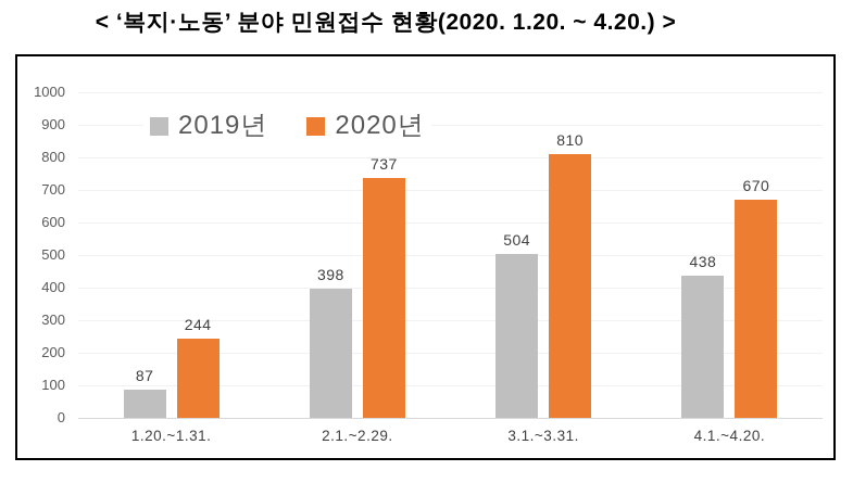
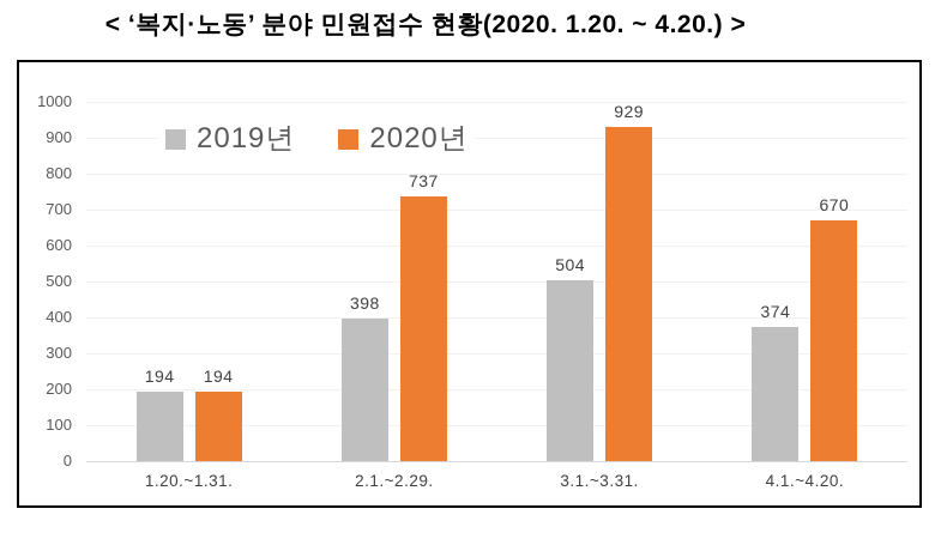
2019년/1.20.~1.31.: 87 -> 194
2020년/1.20.~1.31.: 244 -> 194
2020년/3.1.~3.31.: 810 -> 929
2019년/4.1.~4.20.: 438 -> 374
